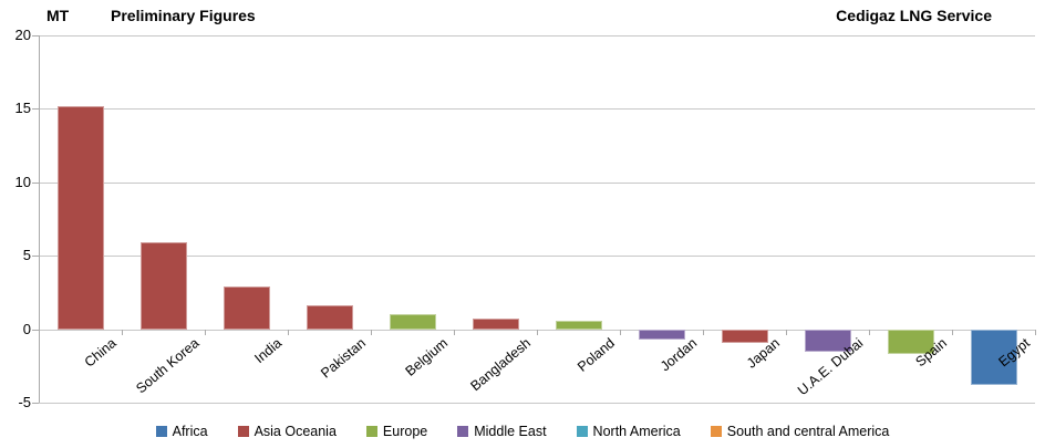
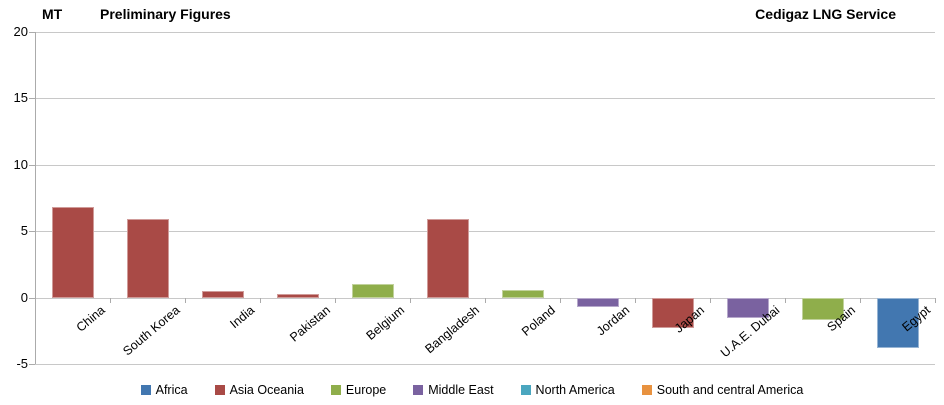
China: 15.2 -> 6.8
India: 2.9 -> 0.5
Pakistan: 1.6 -> 0.3
Bangladesh: 0.7 -> 5.9
Japan: -0.9 -> -2.3
